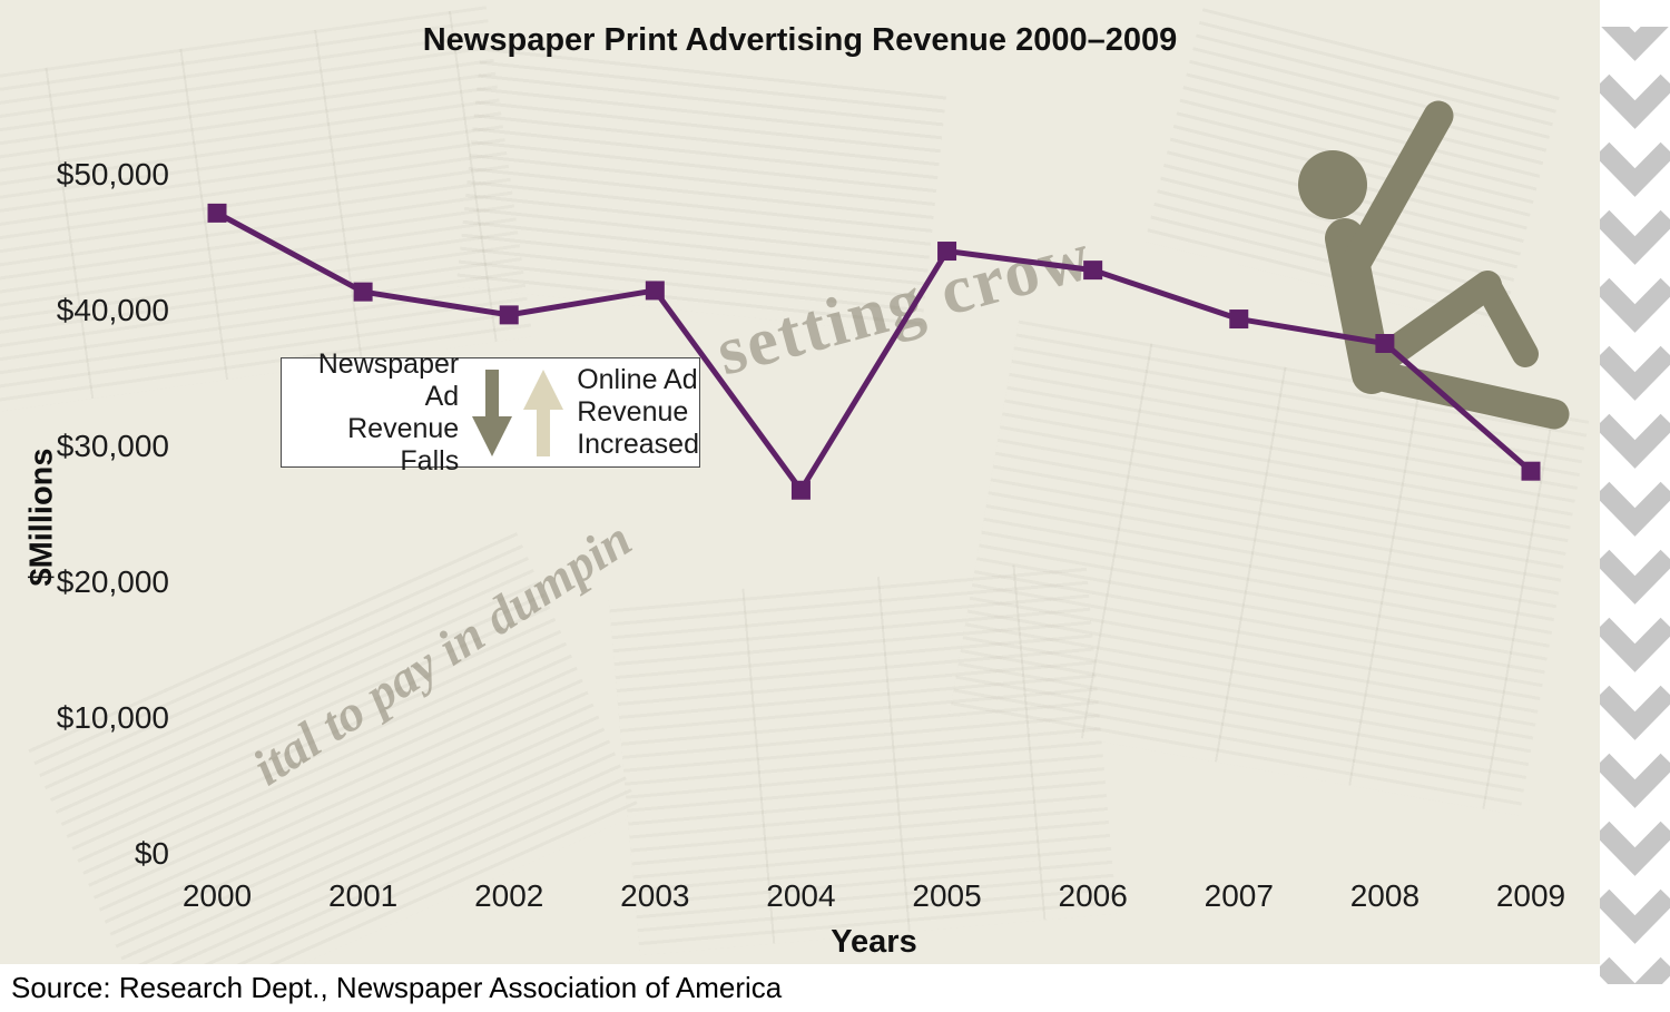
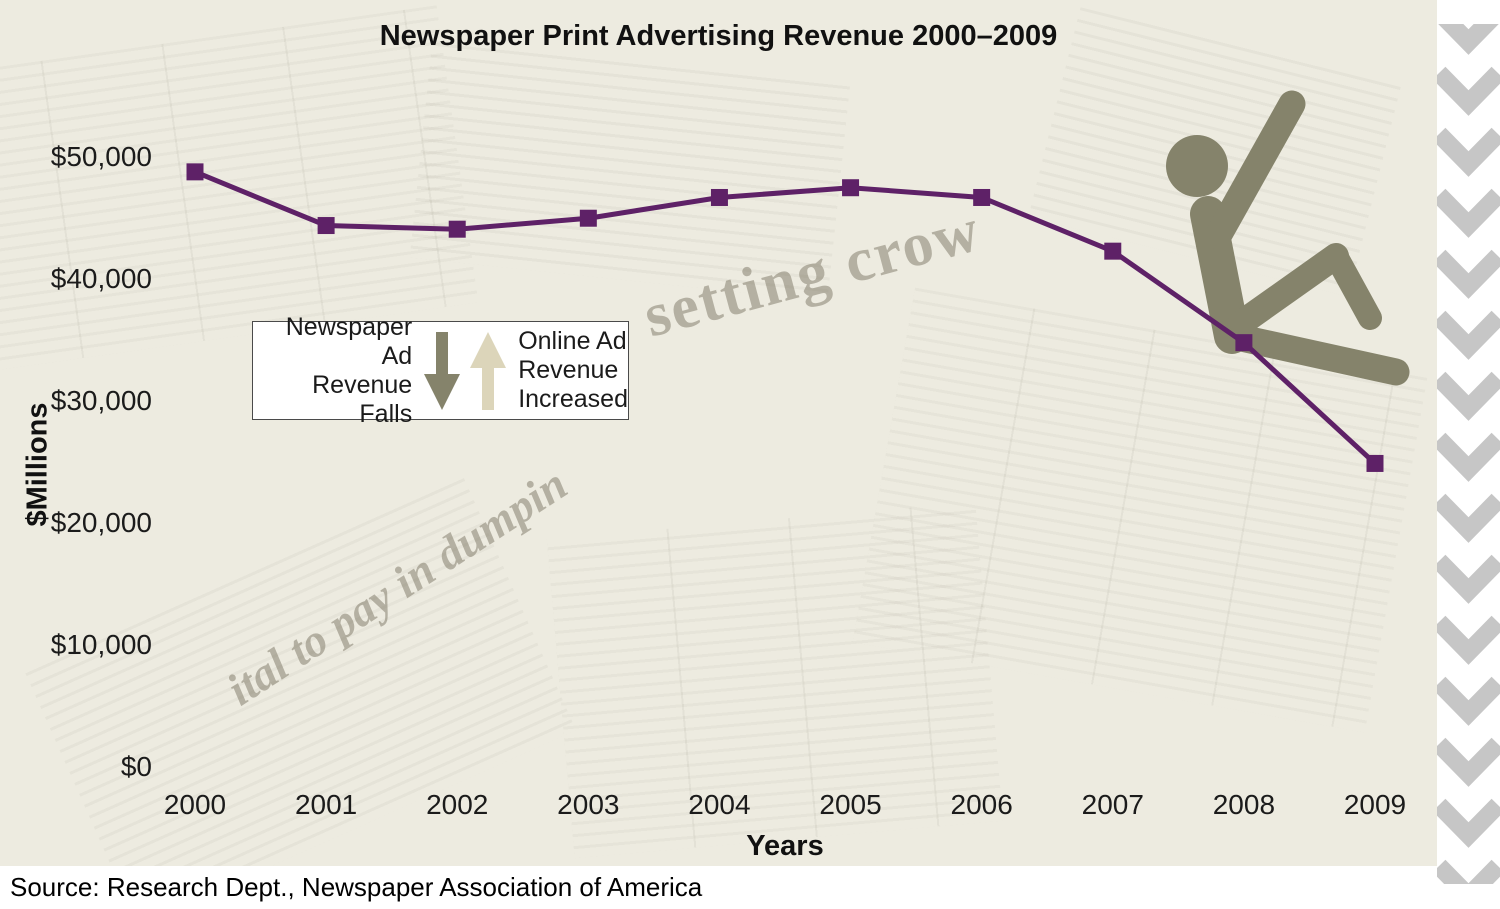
2000: $47100 -> $48700
2001: $41300 -> $44300
2002: $39600 -> $44000
2003: $41400 -> $44900
2004: $26700 -> $46600
2005: $44300 -> $47400
2006: $42900 -> $46600
2007: $39300 -> $42200
2008: $37500 -> $34700
2009: $28100 -> $24800
